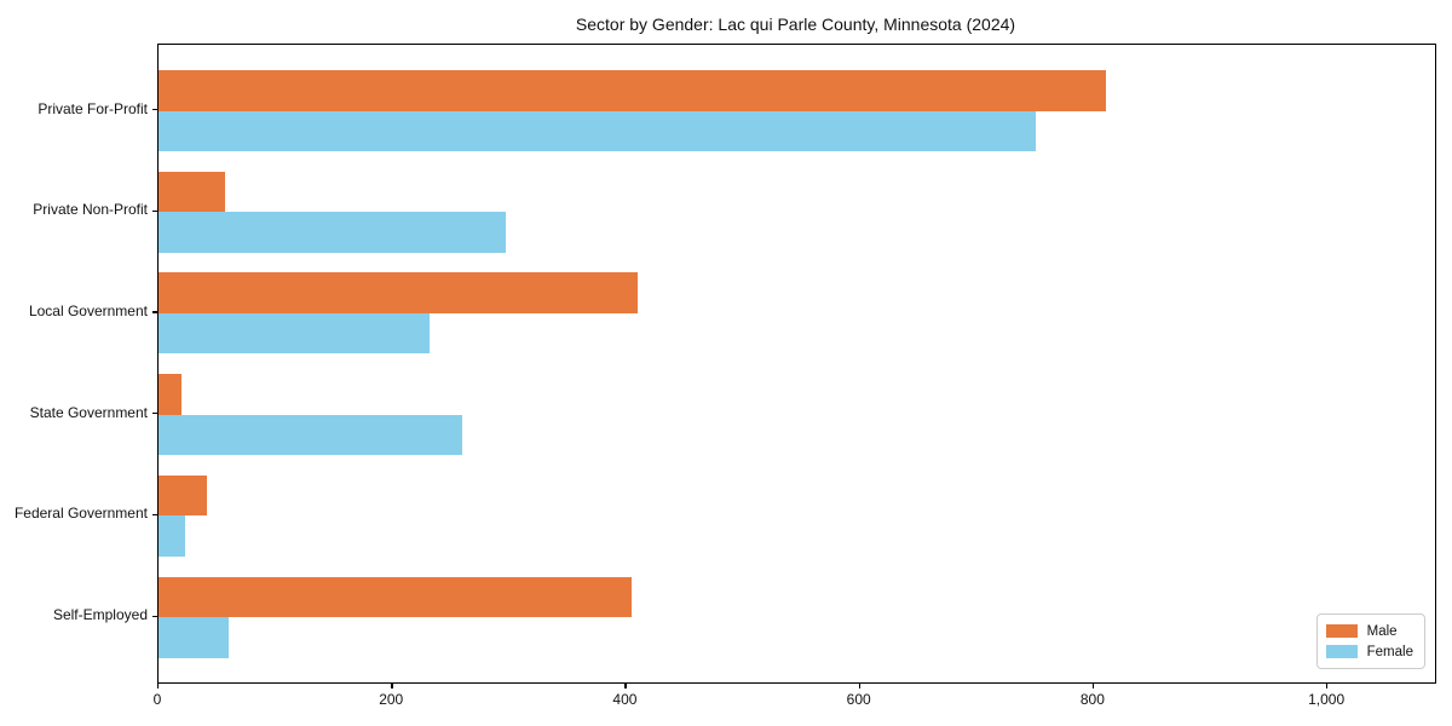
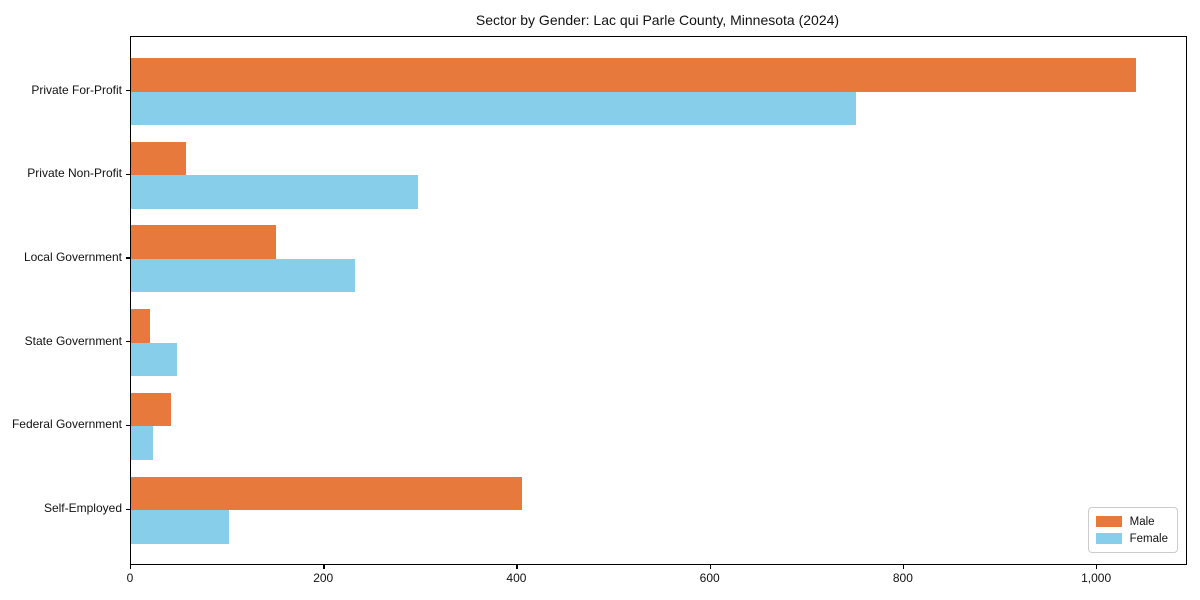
Male/Private For-Profit: 810 -> 1040
Male/Local Government: 410 -> 150
Female/State Government: 260 -> 50
Female/Self-Employed: 60 -> 100
